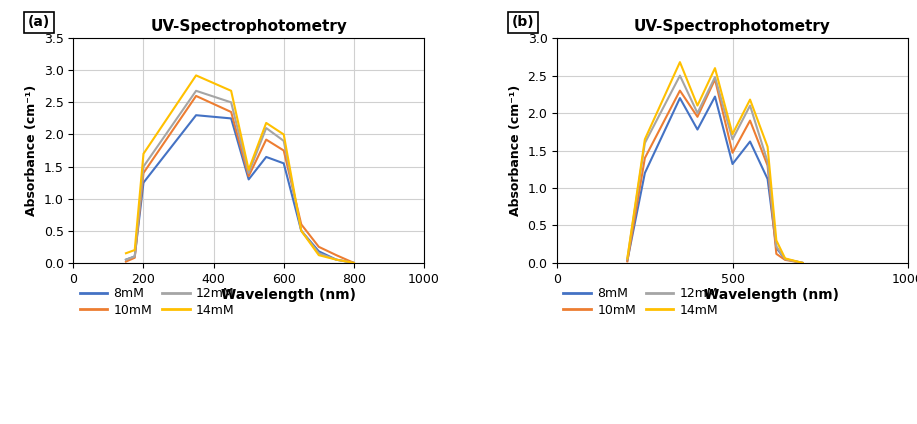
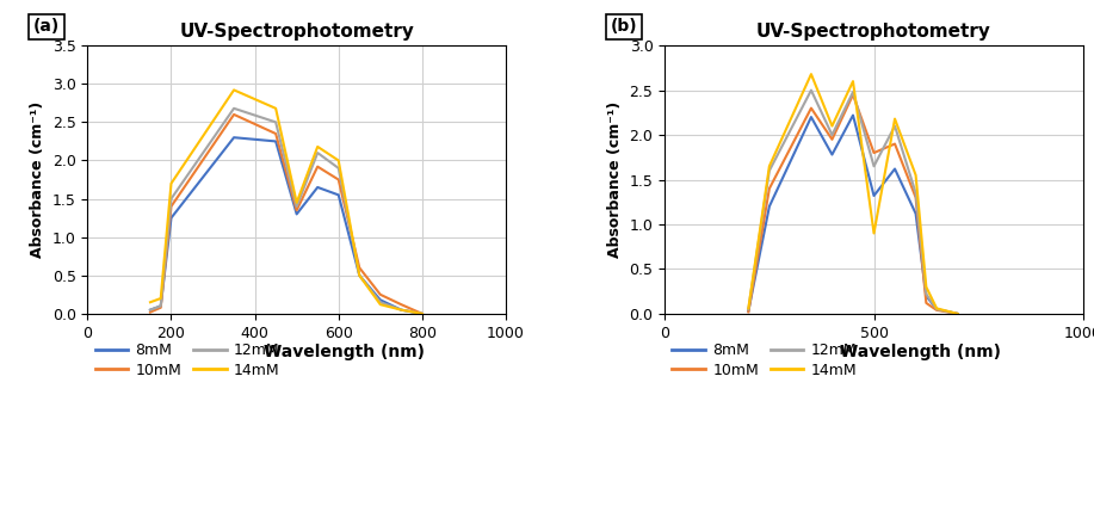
10mM/500: 1.47 -> 1.80
14mM/500: 1.72 -> 0.90
